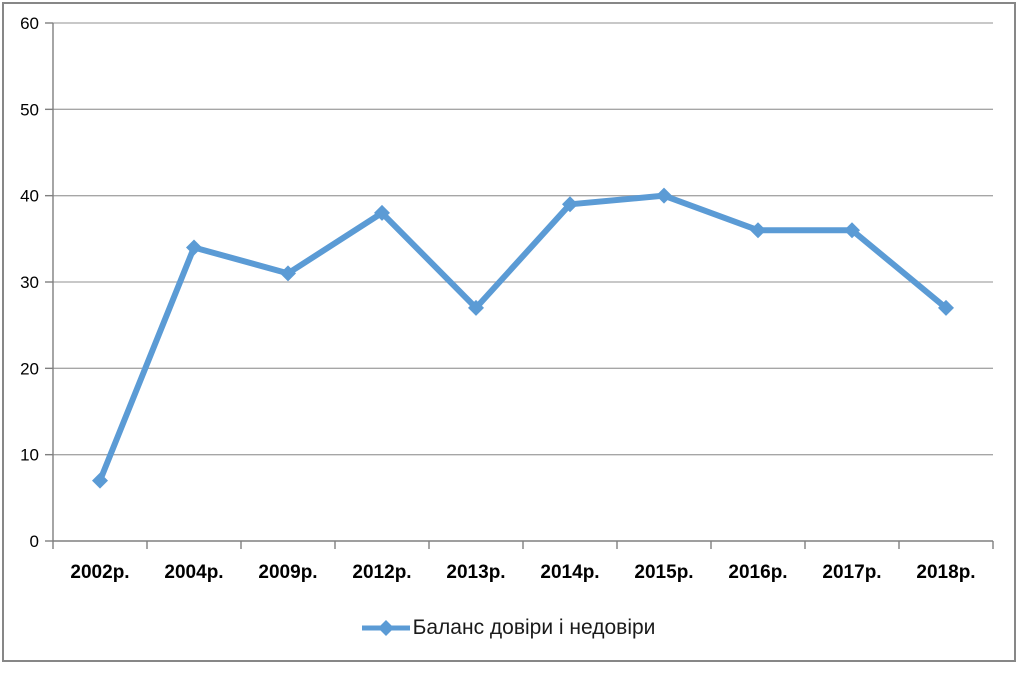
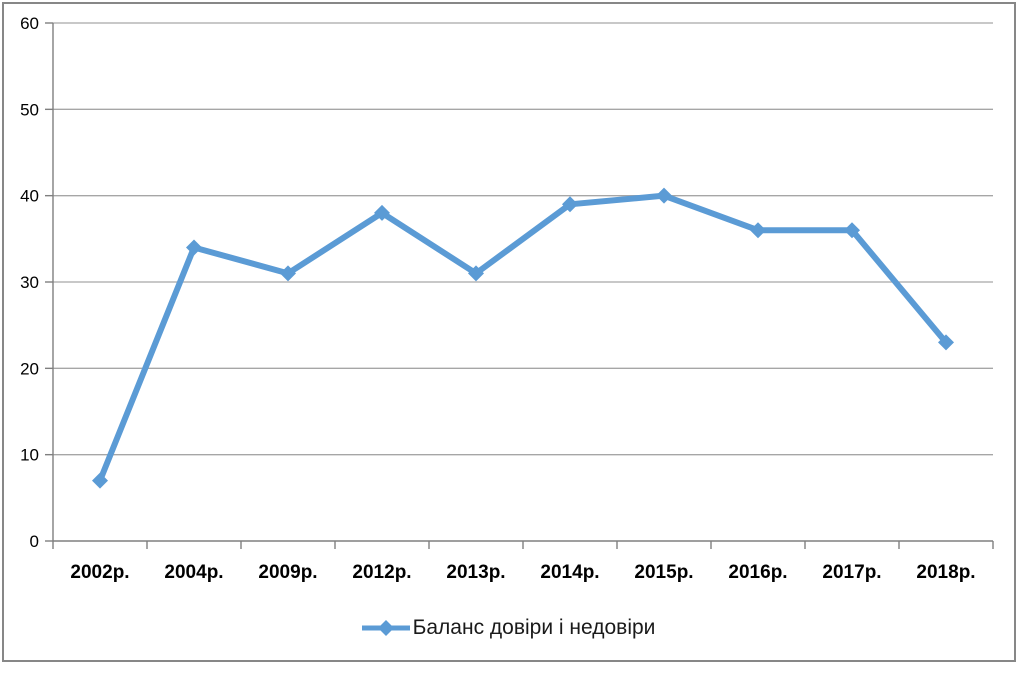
2013р.: 27 -> 31
2018р.: 27 -> 23
